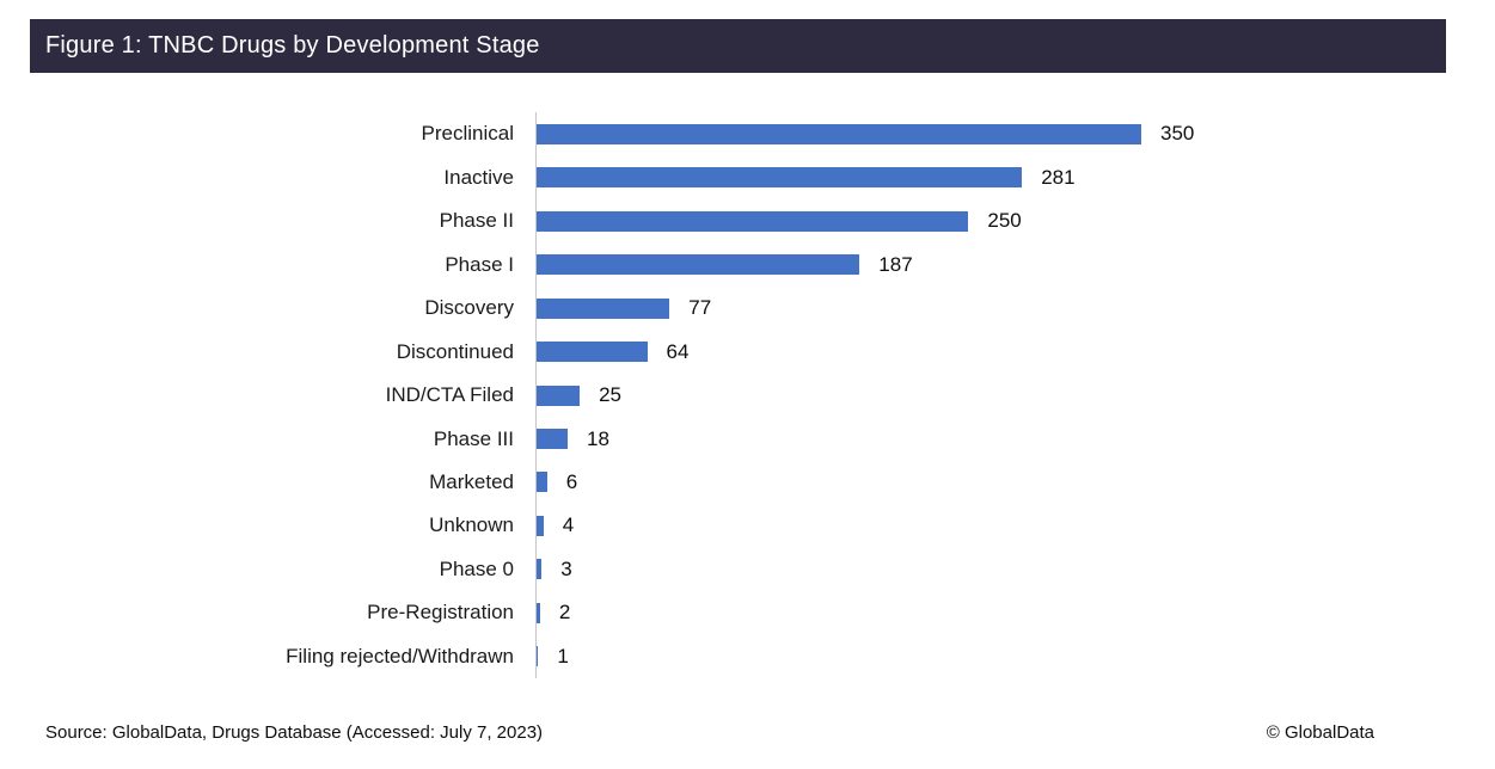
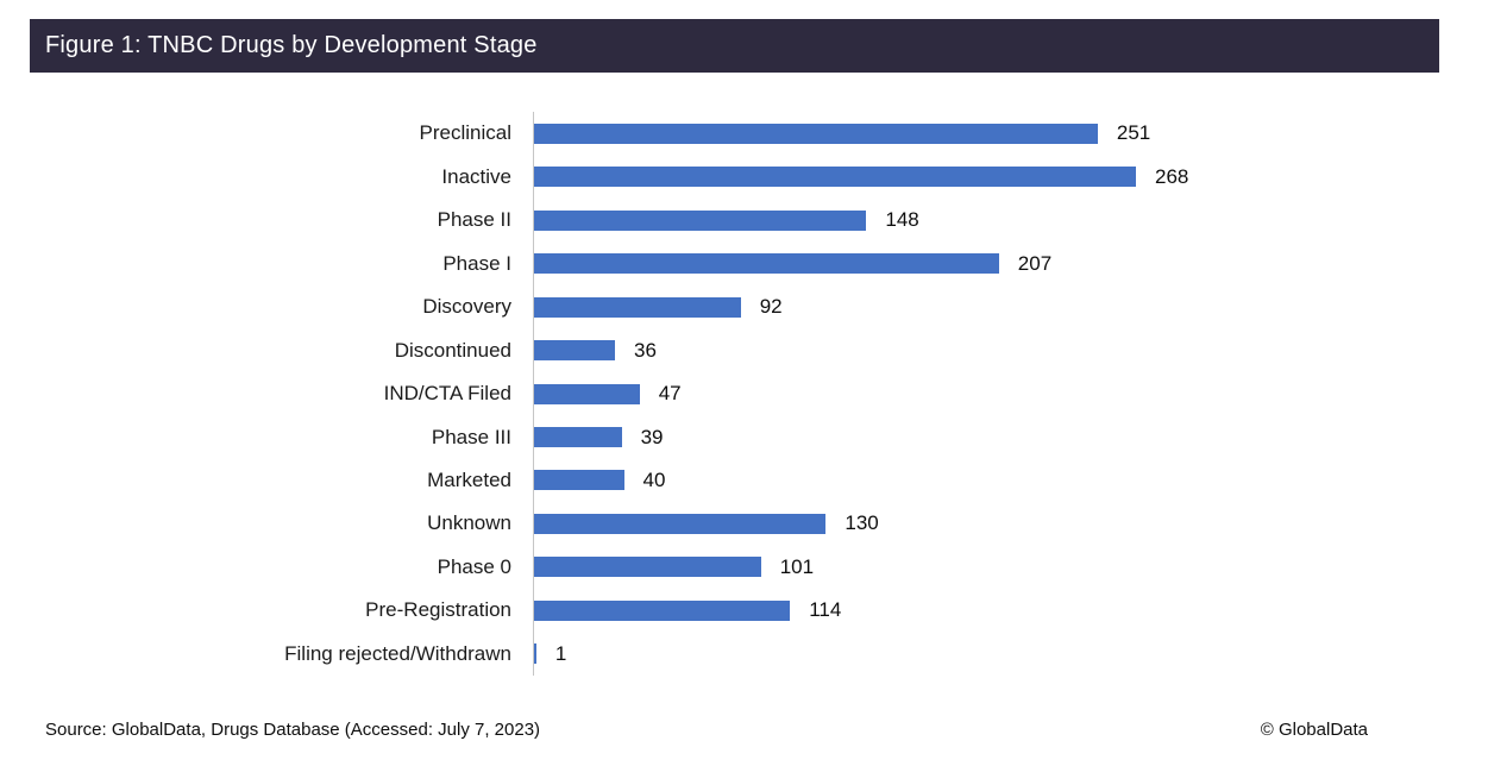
Preclinical: 350 -> 251
Inactive: 281 -> 268
Phase II: 250 -> 148
Phase I: 187 -> 207
Discovery: 77 -> 92
Discontinued: 64 -> 36
IND/CTA Filed: 25 -> 47
Phase III: 18 -> 39
Marketed: 6 -> 40
Unknown: 4 -> 130
Phase 0: 3 -> 101
Pre-Registration: 2 -> 114
